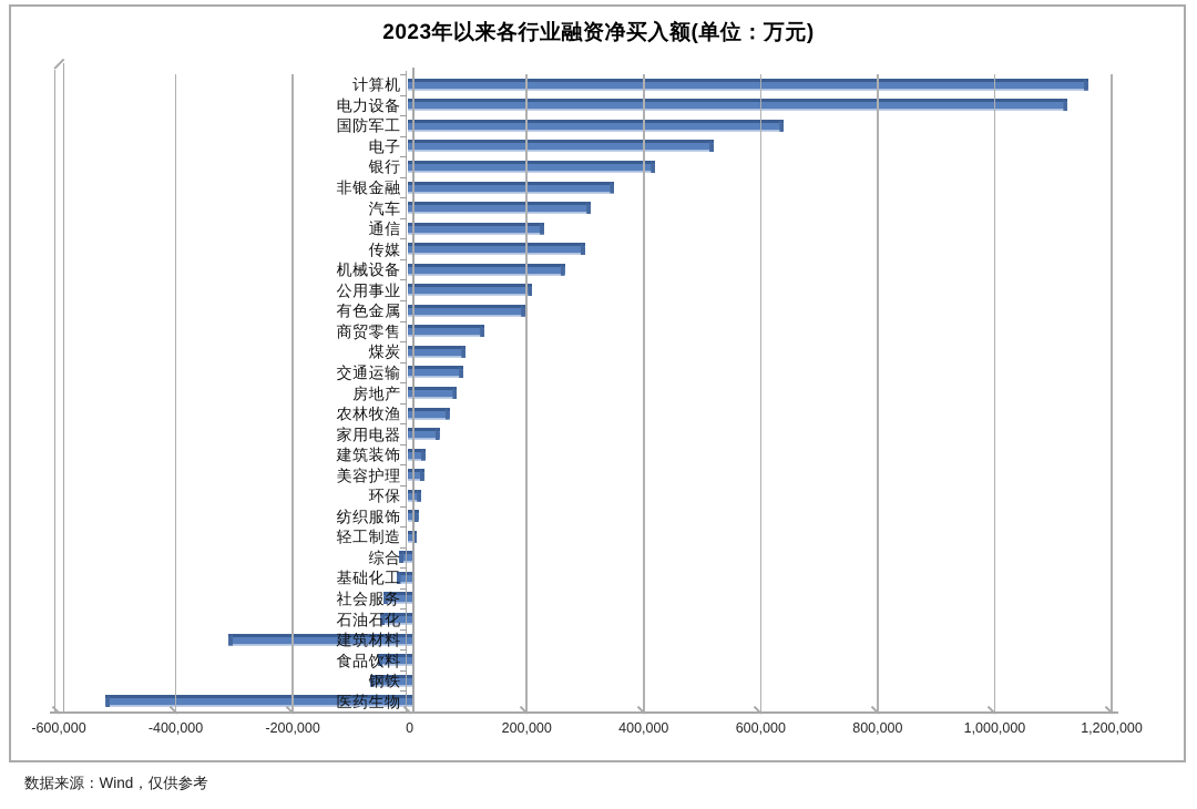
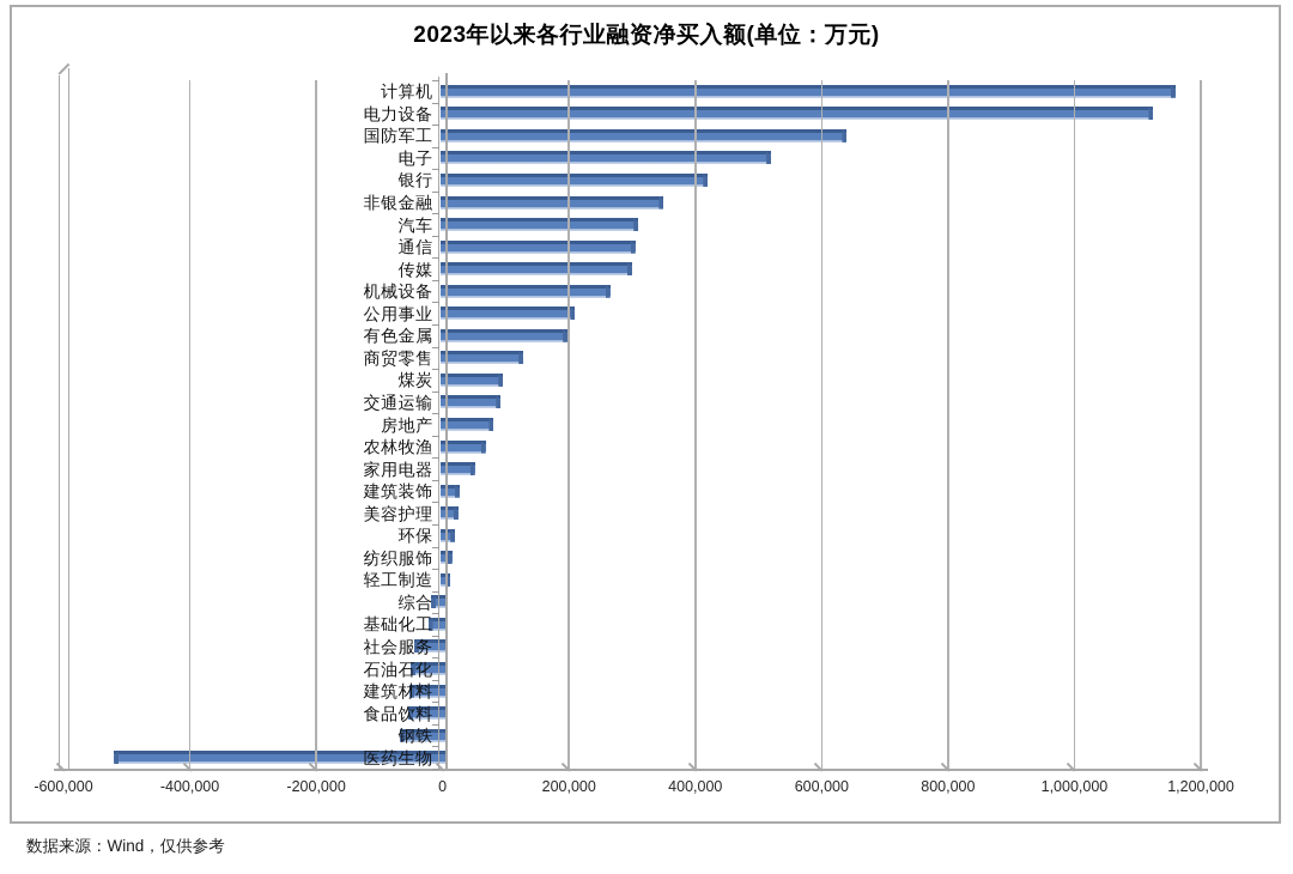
通信: 230000 -> 300000
建筑材料: -310000 -> -50000
